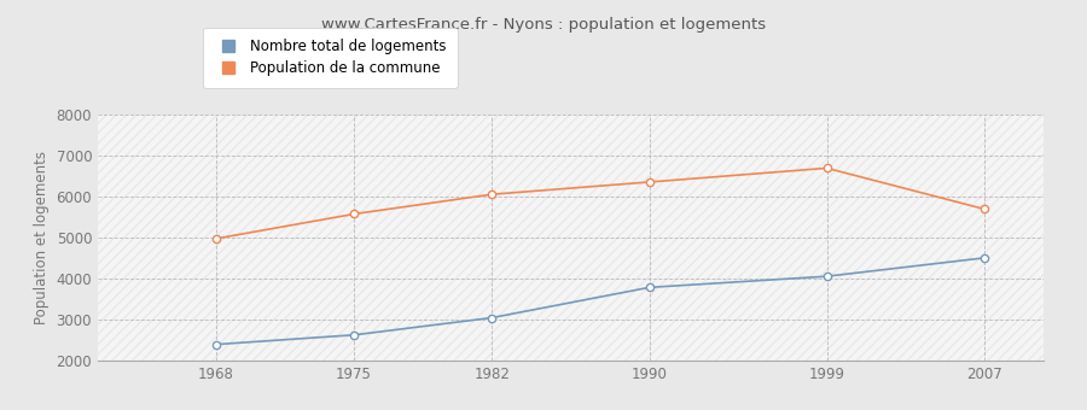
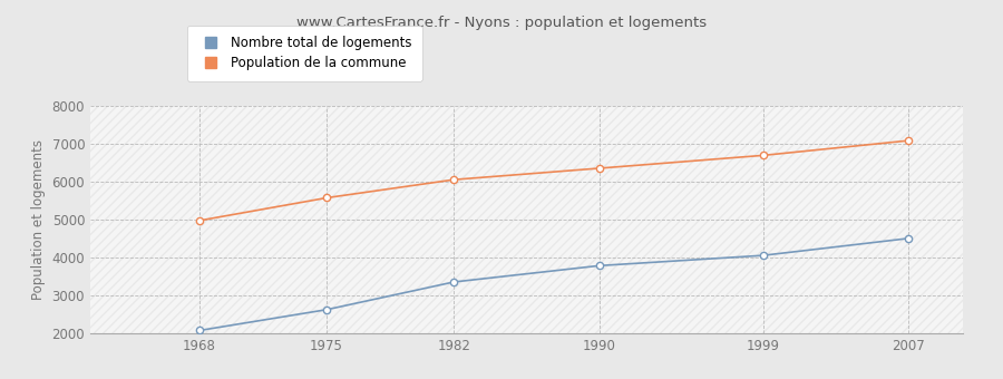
Nombre total de logements/1968: 2400 -> 2080
Nombre total de logements/1982: 3050 -> 3360
Population de la commune/2007: 5700 -> 7090
